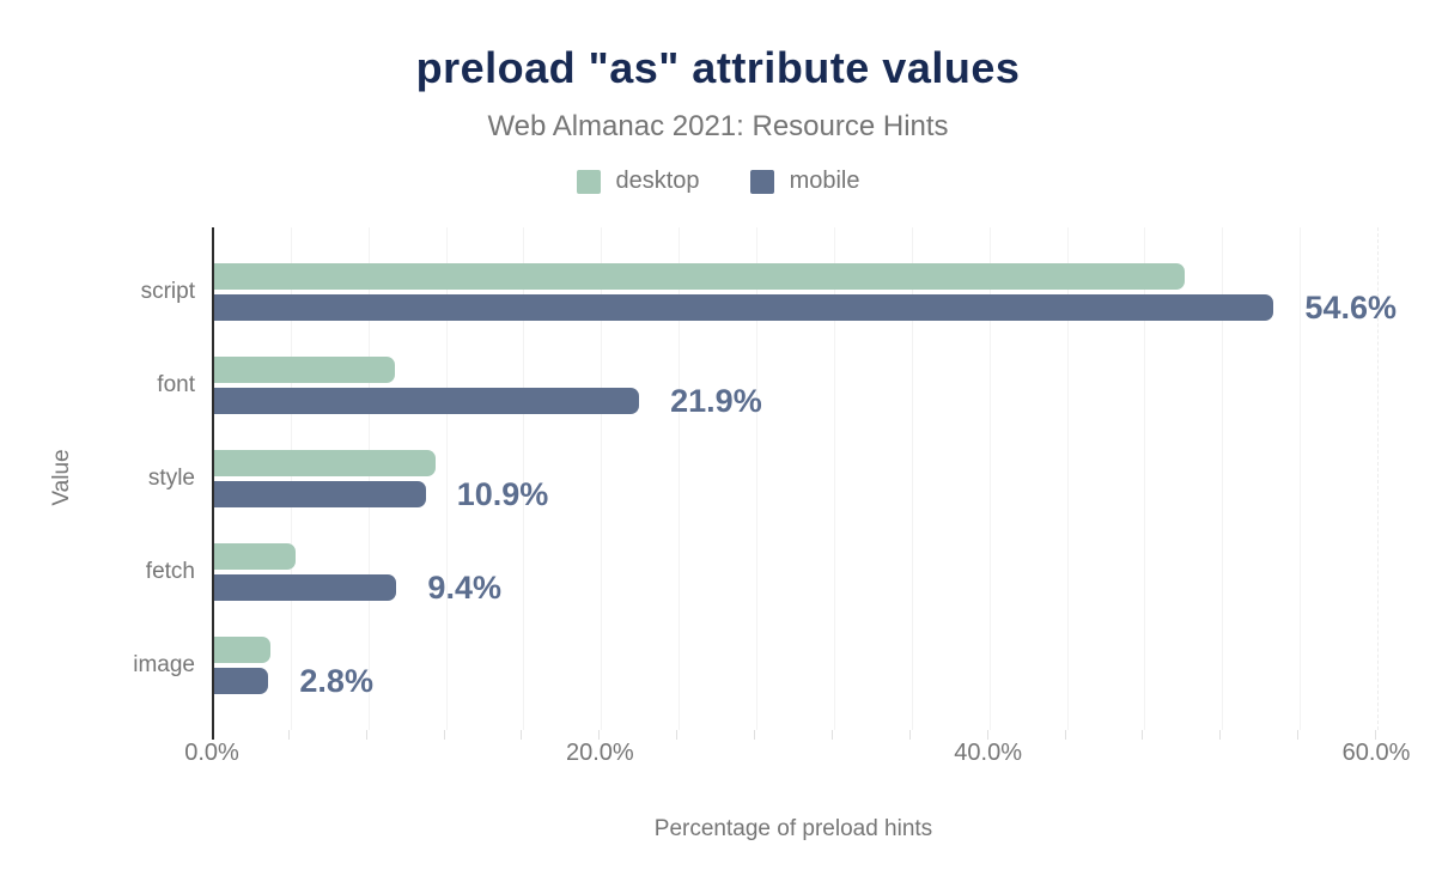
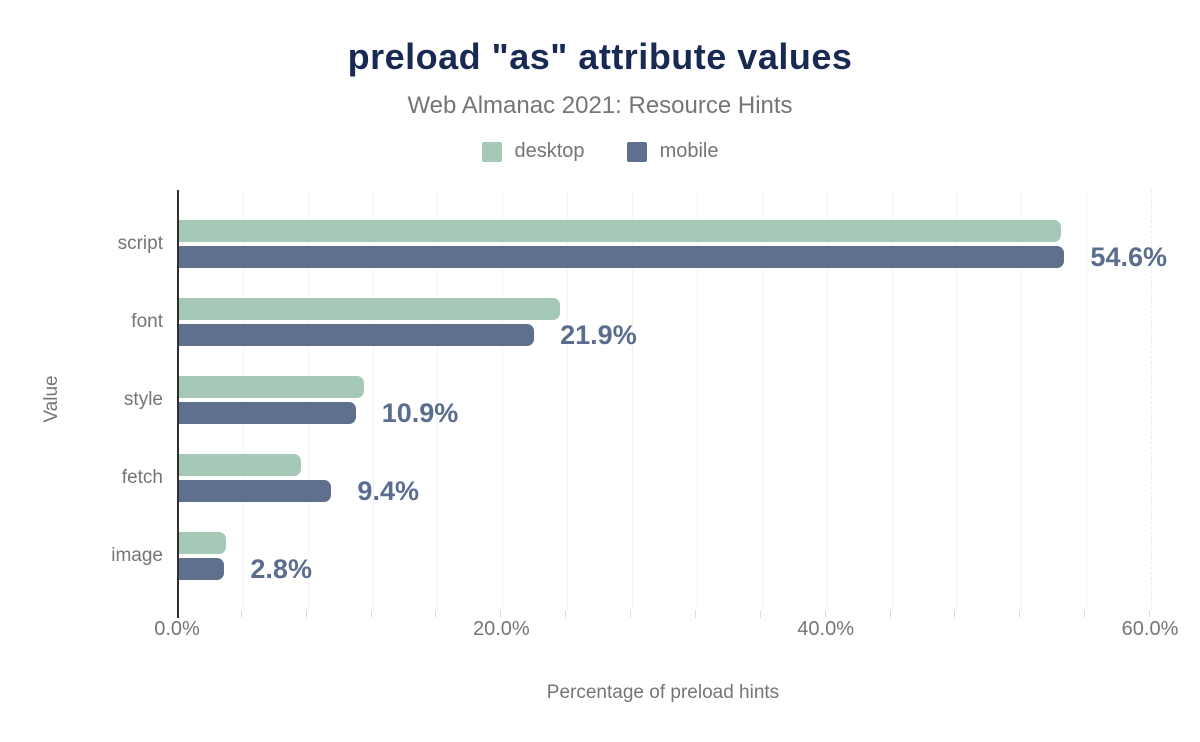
desktop/script: 50.0% -> 54.4%
desktop/font: 9.3% -> 23.5%
desktop/fetch: 4.2% -> 7.5%
